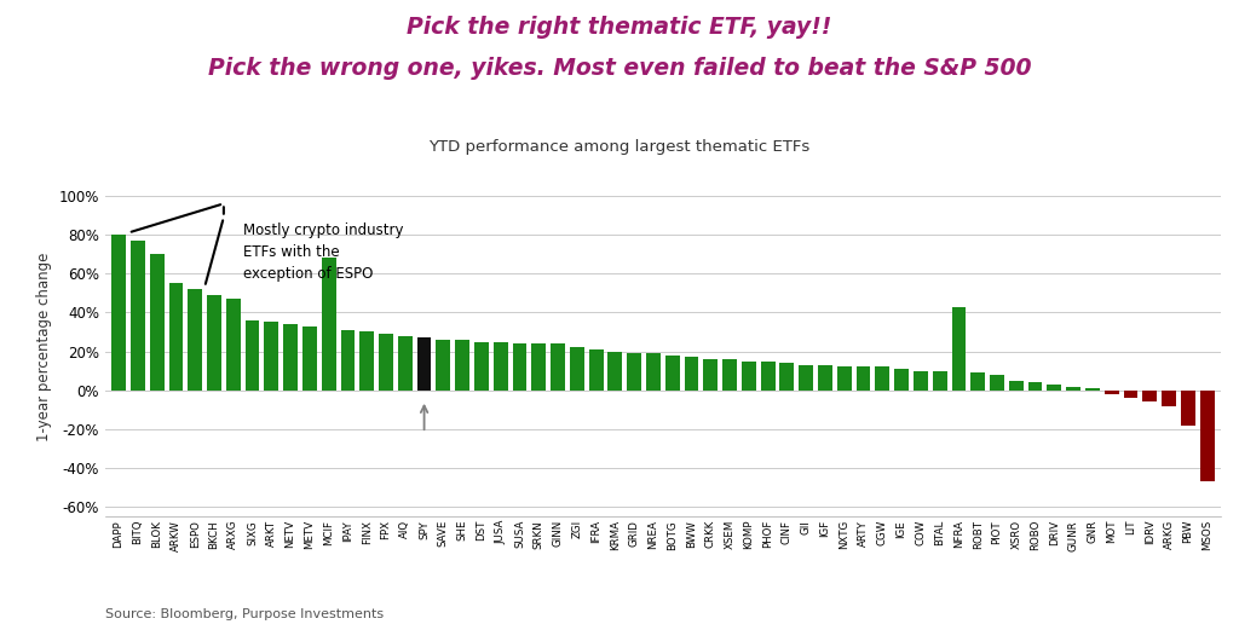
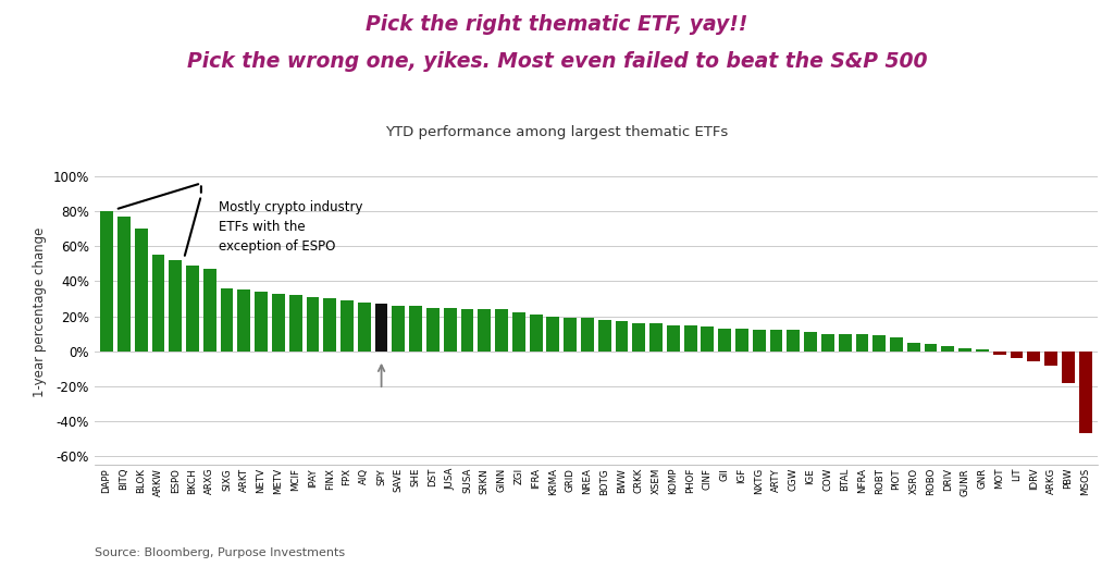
MCIF: 68% -> 32%
NFRA: 43% -> 10%
